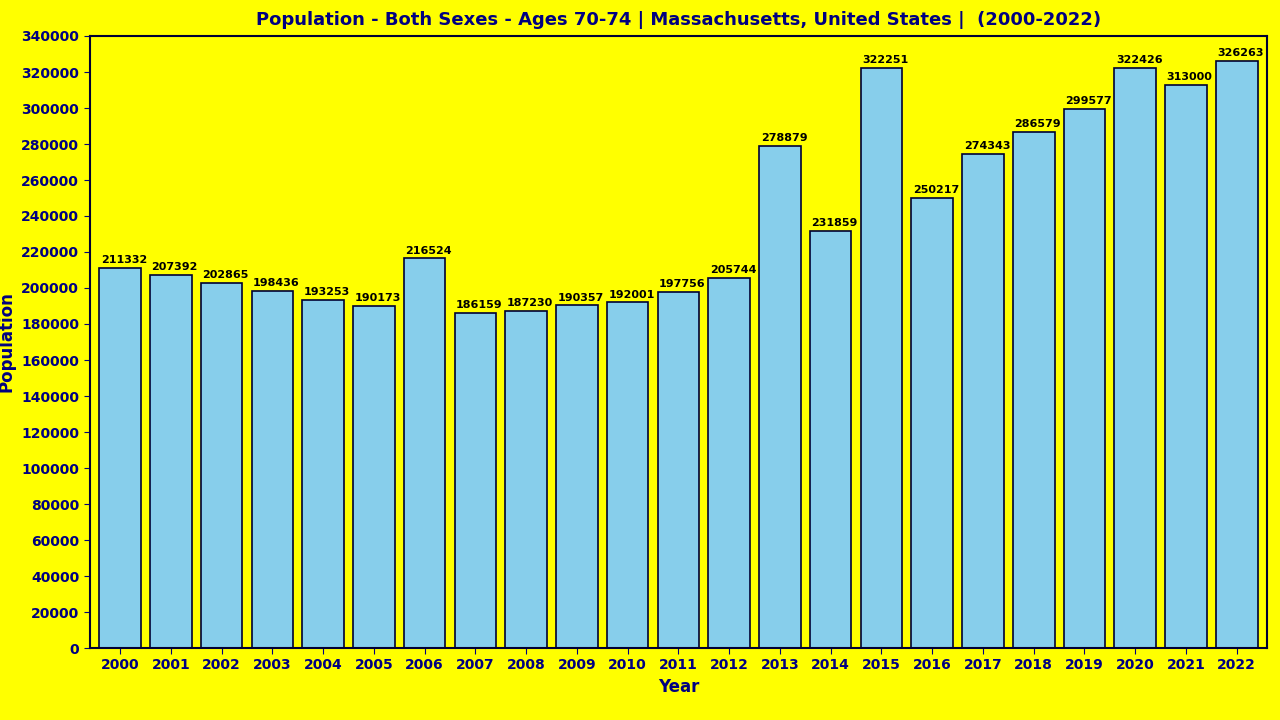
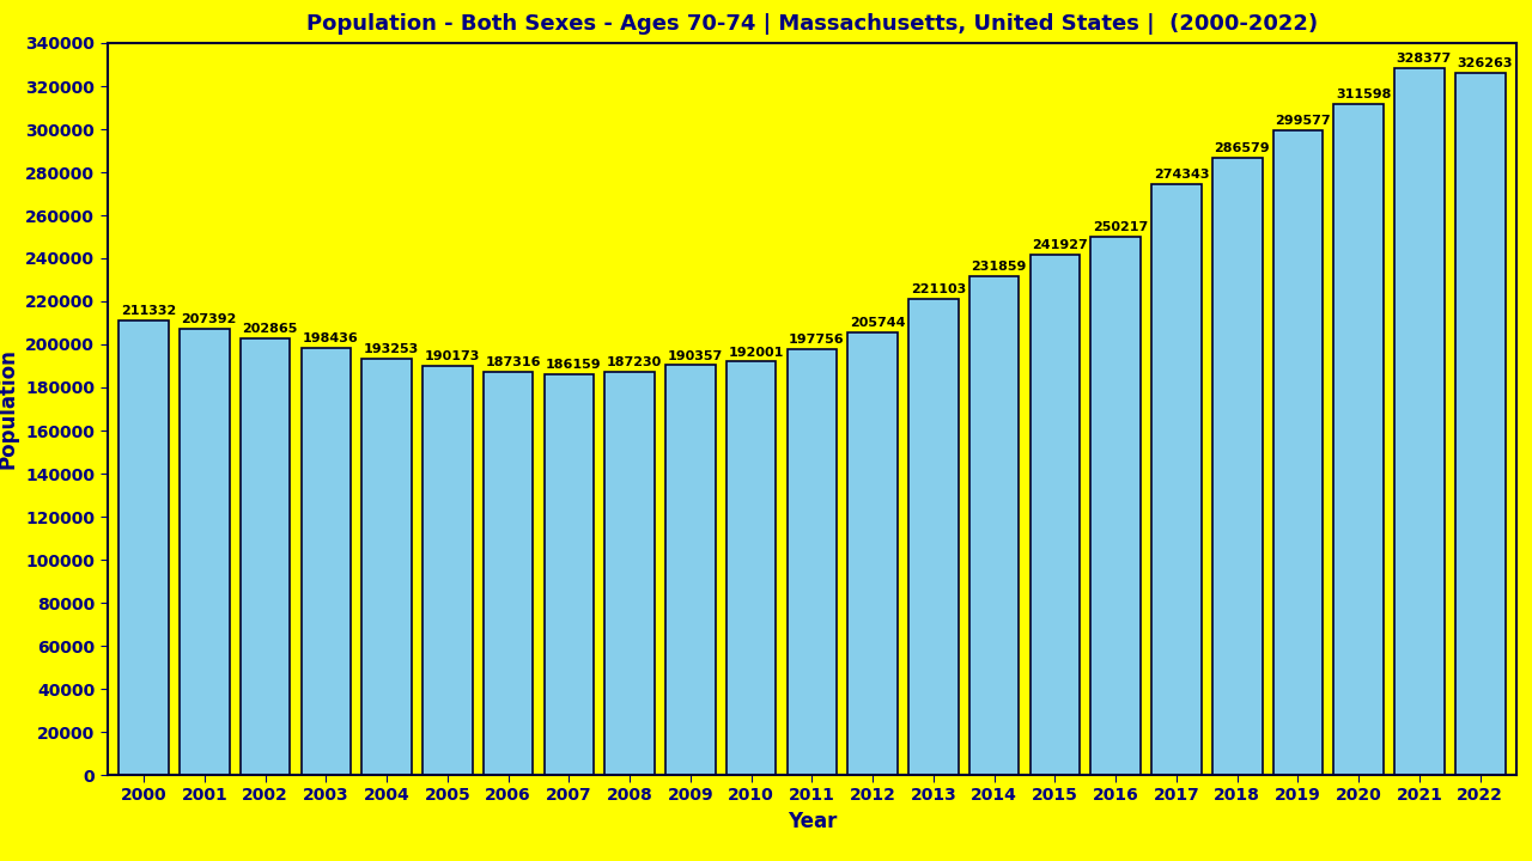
2006: 216524 -> 187316
2013: 278879 -> 221103
2015: 322251 -> 241927
2020: 322426 -> 311598
2021: 313000 -> 328377
